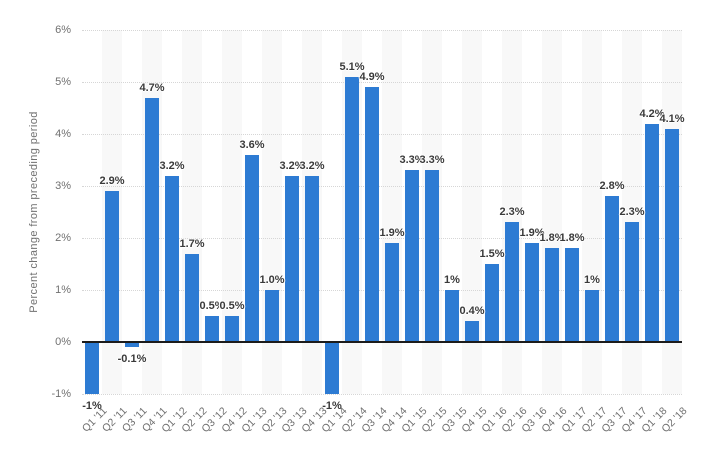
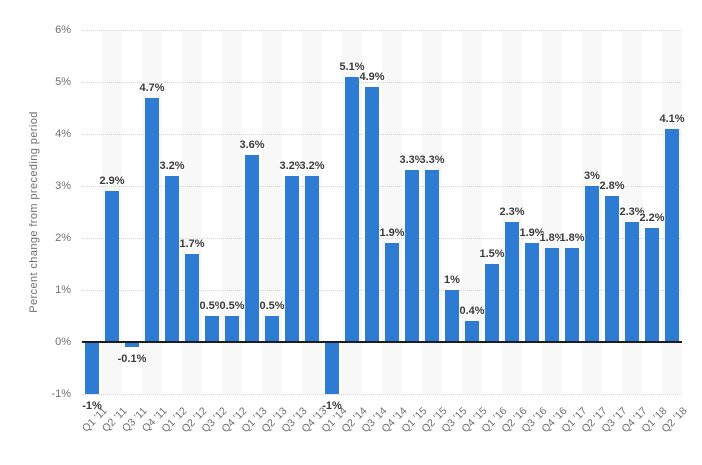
Q2 '13: 1.0% -> 0.5%
Q2 '17: 1% -> 3%
Q1 '18: 4.2% -> 2.2%
